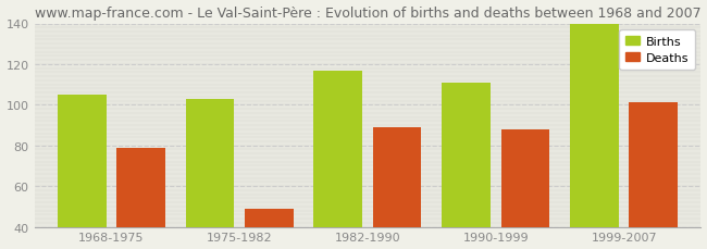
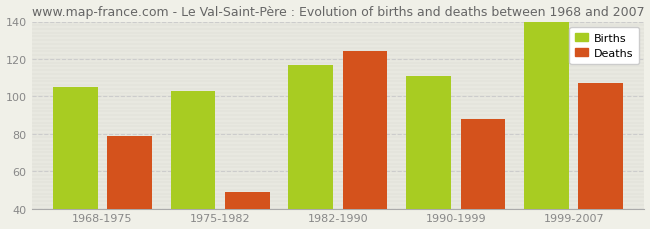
Deaths/1982-1990: 89 -> 124
Deaths/1999-2007: 101 -> 107
